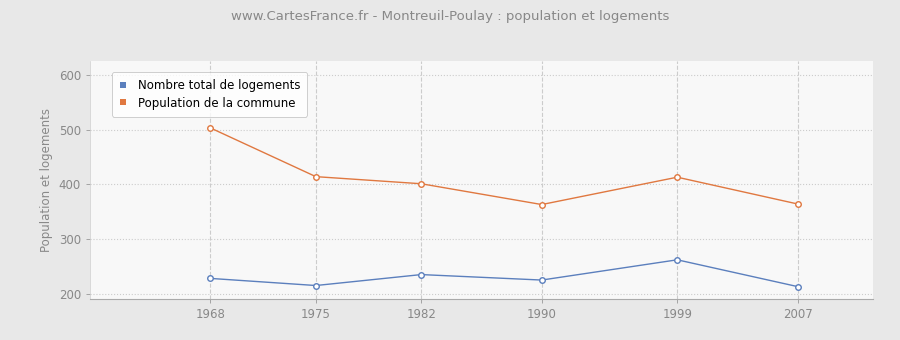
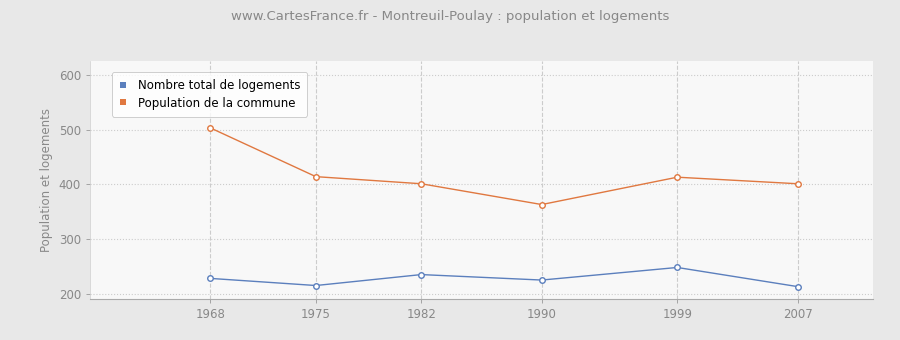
Nombre total de logements/1999: 262 -> 248
Population de la commune/2007: 364 -> 401
